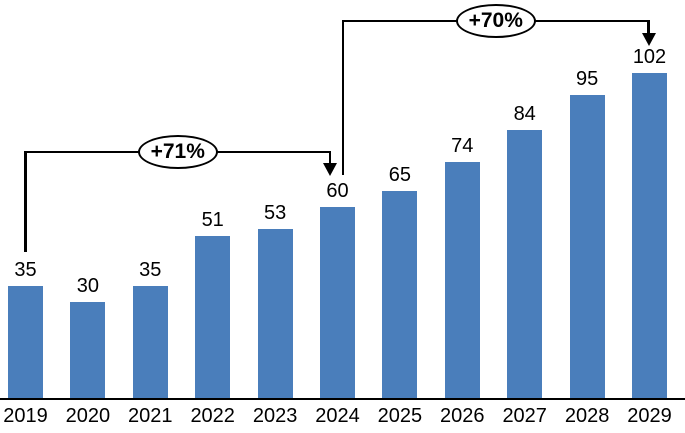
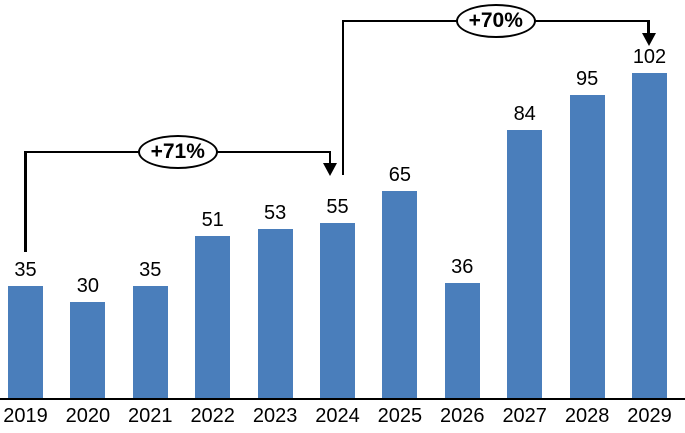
2024: 60 -> 55
2026: 74 -> 36
